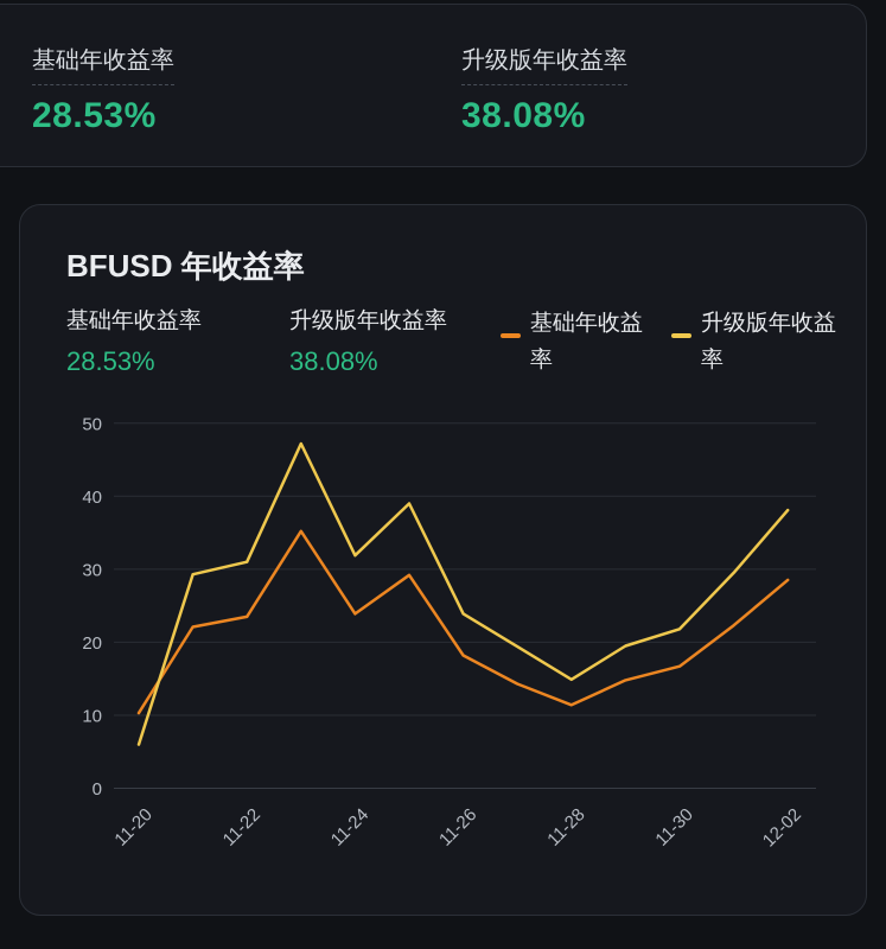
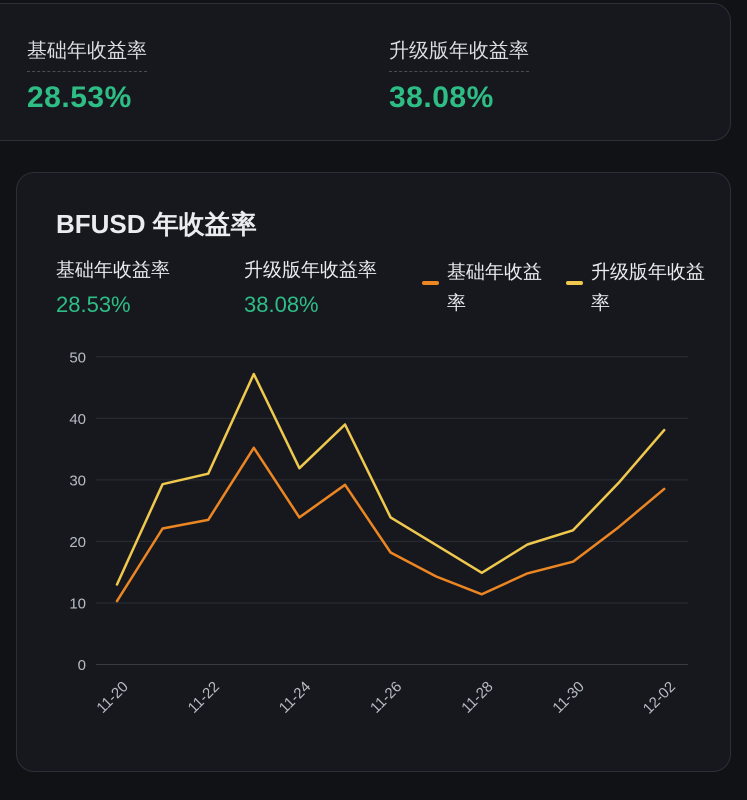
升级版年收益率/11-20: 6 -> 13
